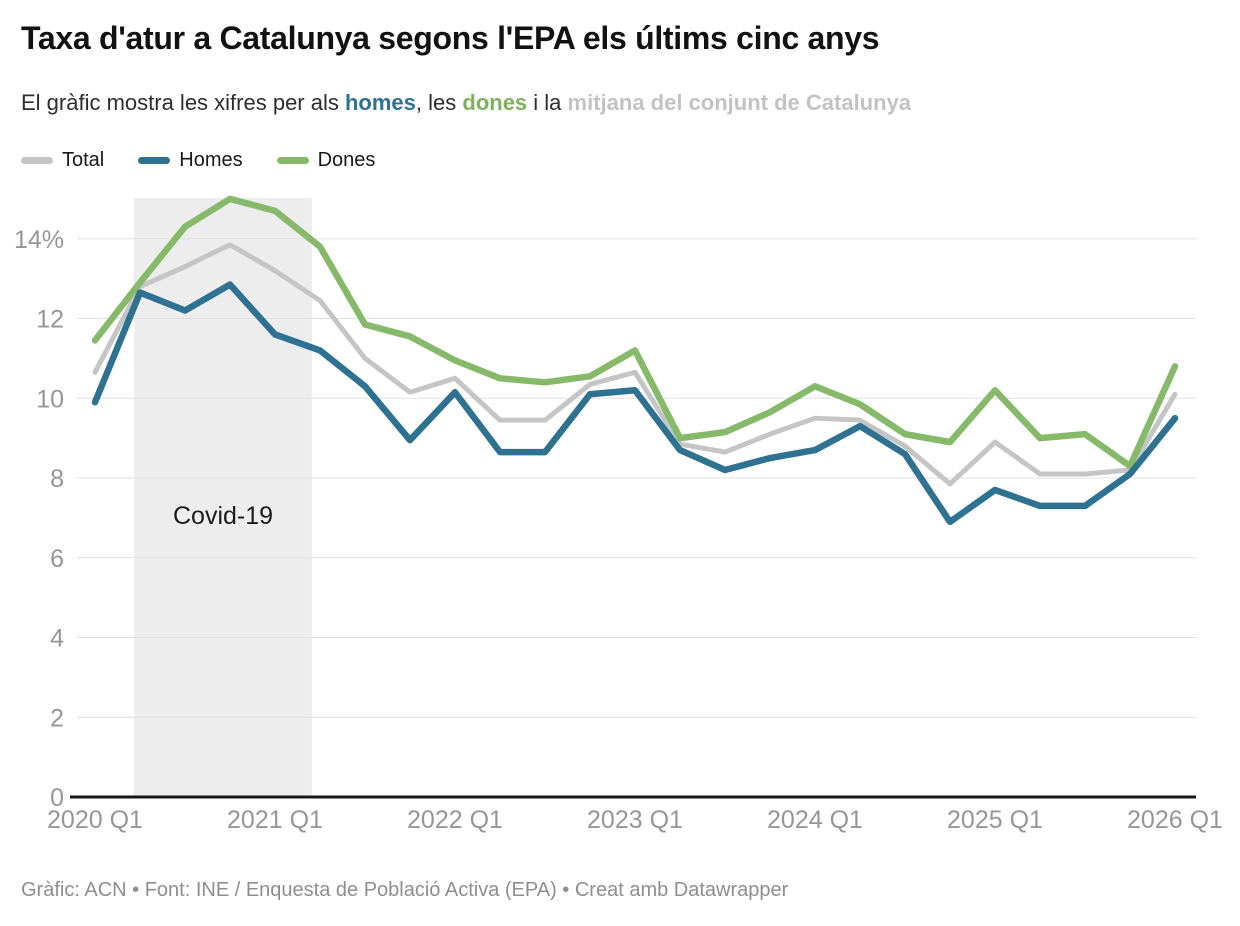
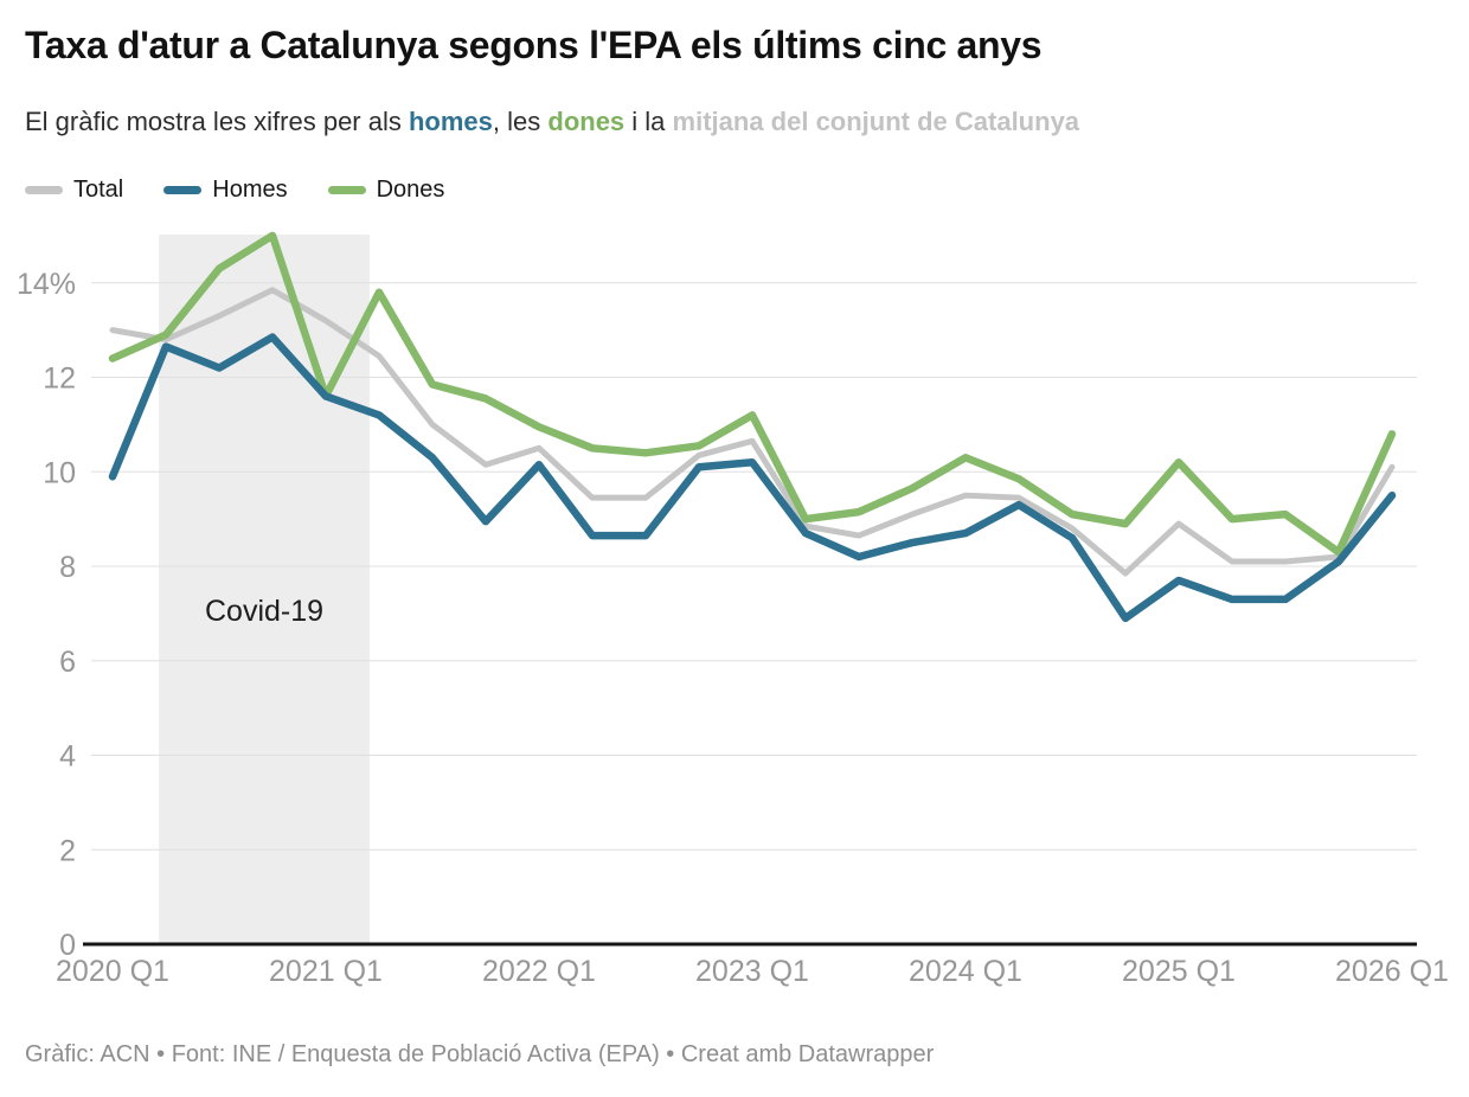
Total/2020 Q1: 10.7% -> 13.0%
Dones/2020 Q1: 11.4% -> 12.4%
Dones/2021 Q1: 14.7% -> 11.6%
